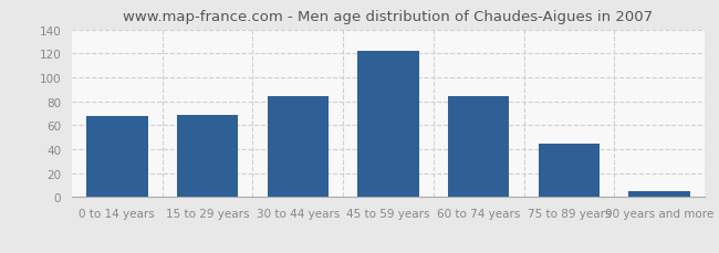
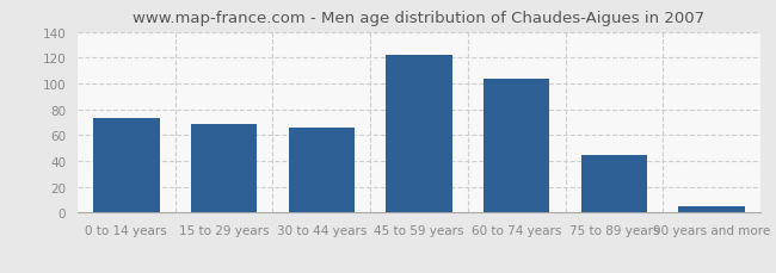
0 to 14 years: 68 -> 73
30 to 44 years: 84 -> 66
60 to 74 years: 84 -> 104
